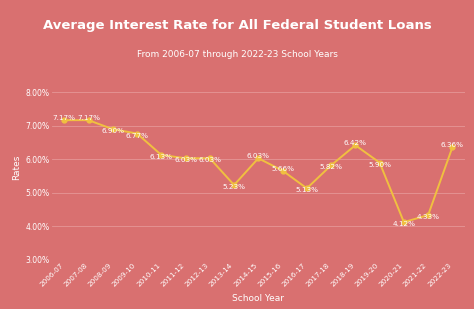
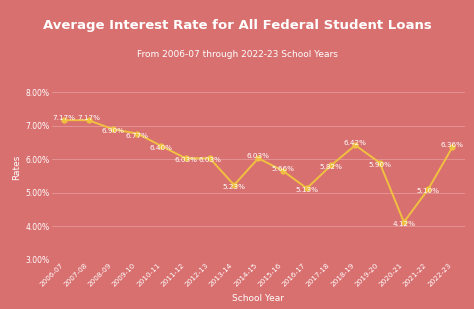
2010-11: 6.13% -> 6.40%
2021-22: 4.33% -> 5.10%
